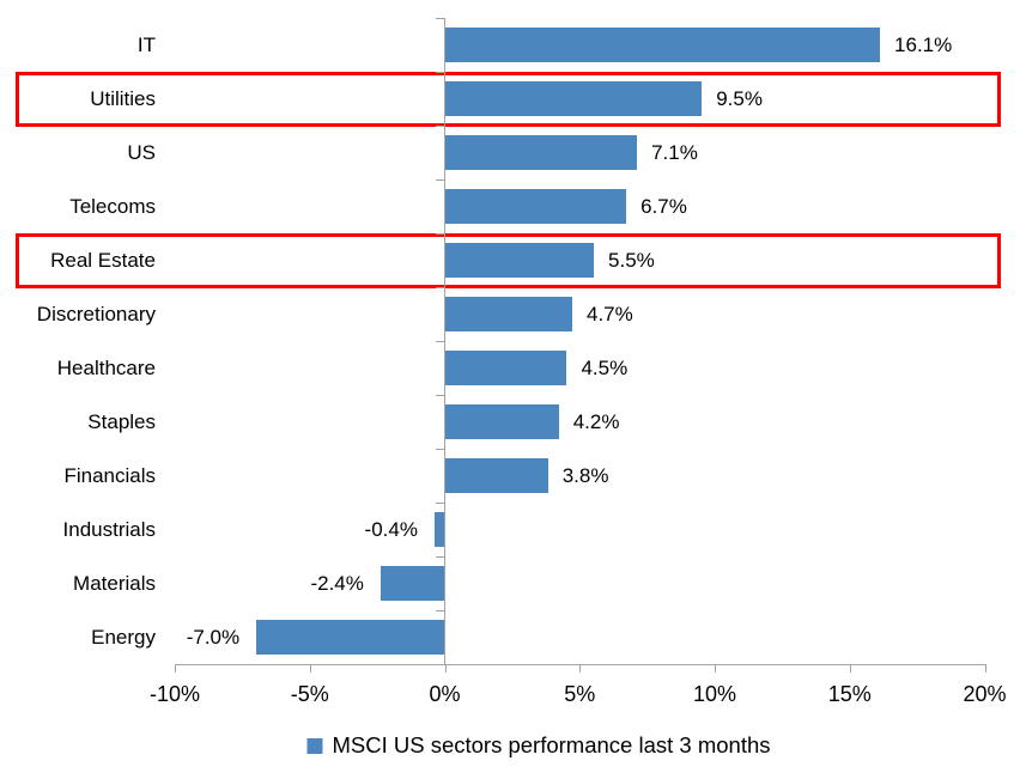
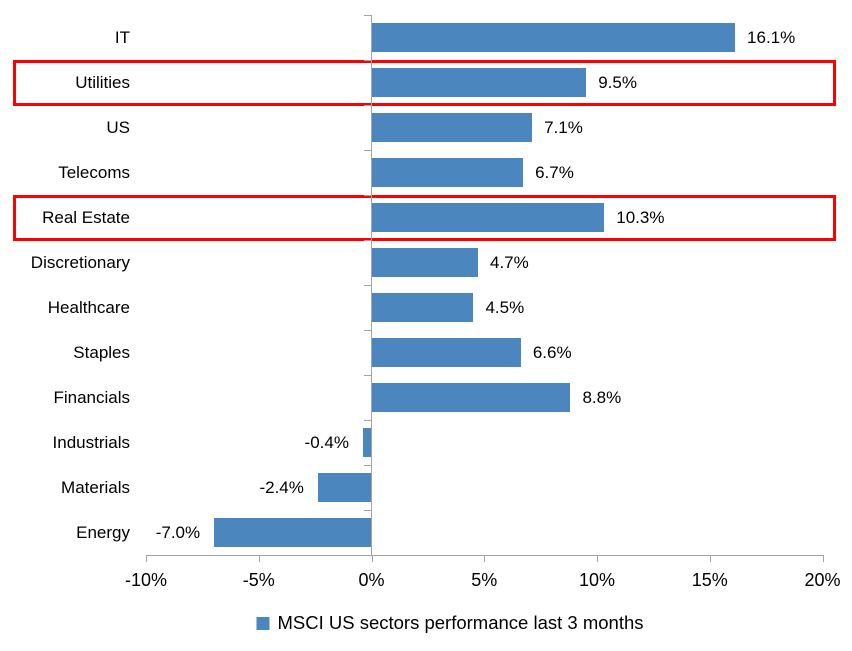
Real Estate: 5.5% -> 10.3%
Staples: 4.2% -> 6.6%
Financials: 3.8% -> 8.8%
